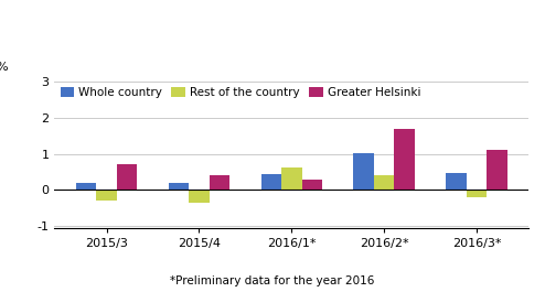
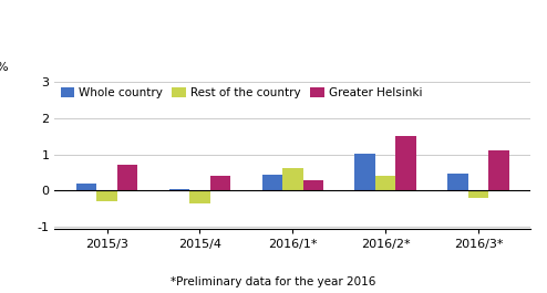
Whole country/2015/4: 0.20 -> 0.03
Greater Helsinki/2016/2*: 1.70 -> 1.52
